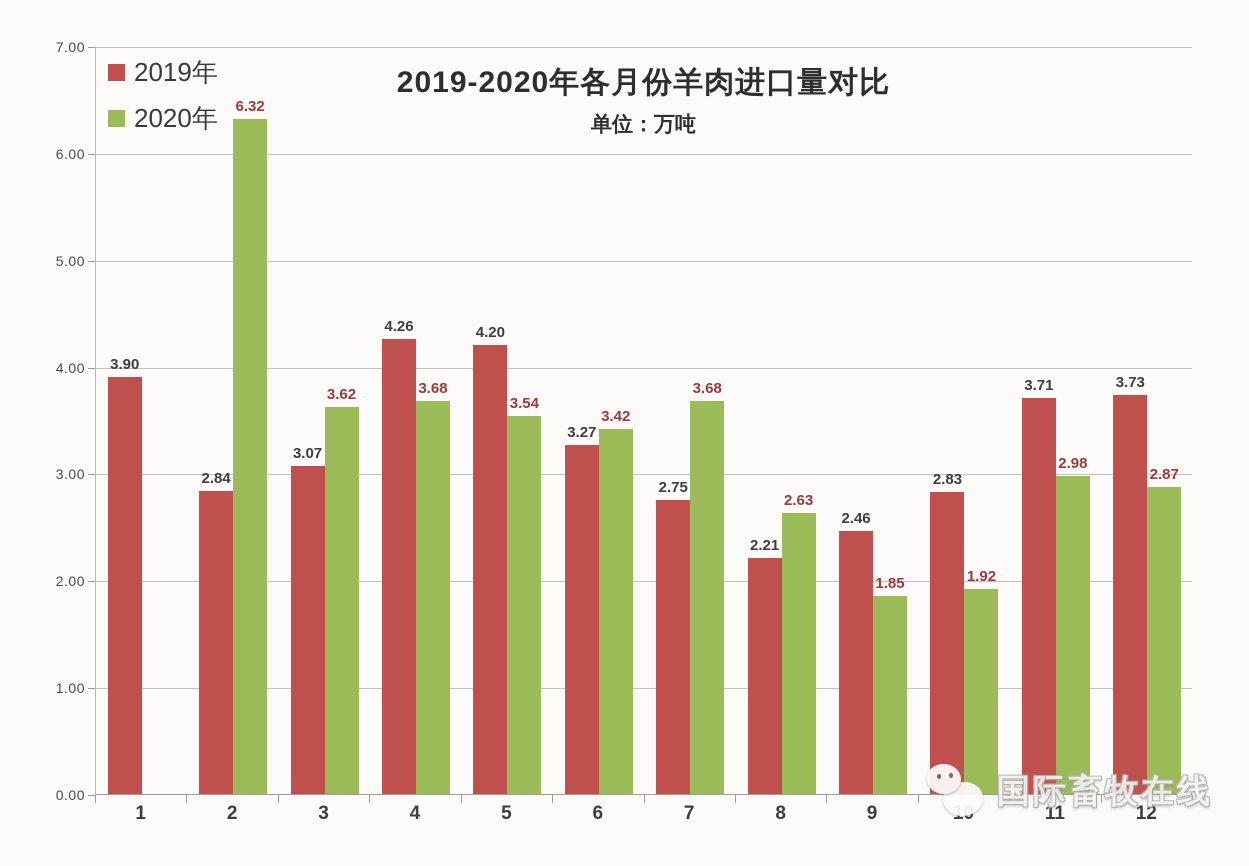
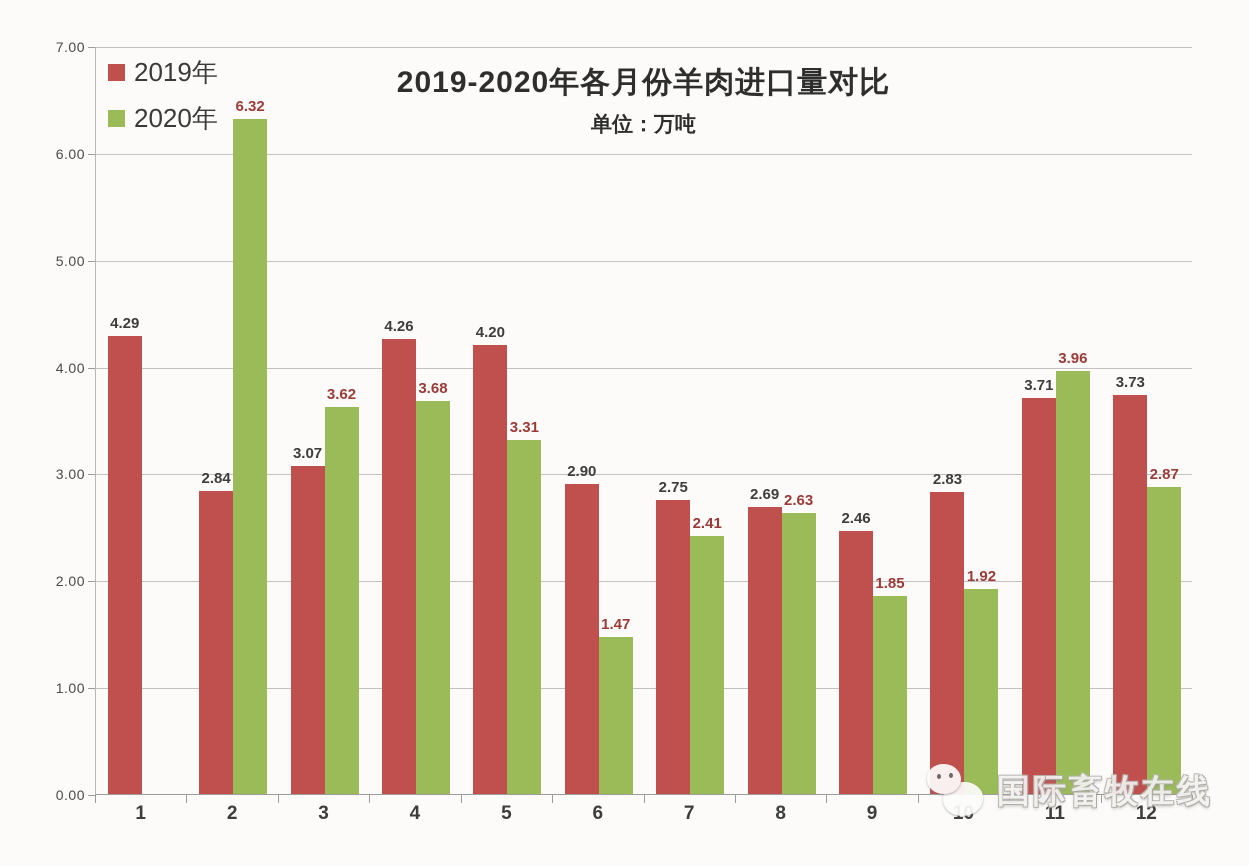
2019年/1: 3.90 -> 4.29
2020年/5: 3.54 -> 3.31
2019年/6: 3.27 -> 2.90
2020年/6: 3.42 -> 1.47
2020年/7: 3.68 -> 2.41
2019年/8: 2.21 -> 2.69
2020年/11: 2.98 -> 3.96
